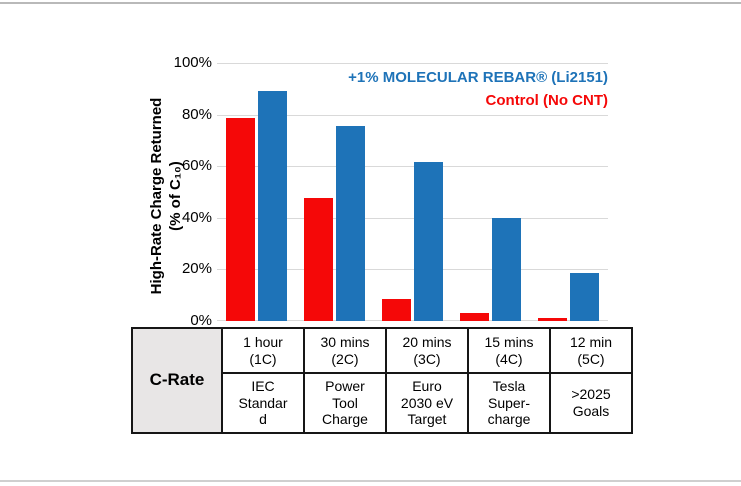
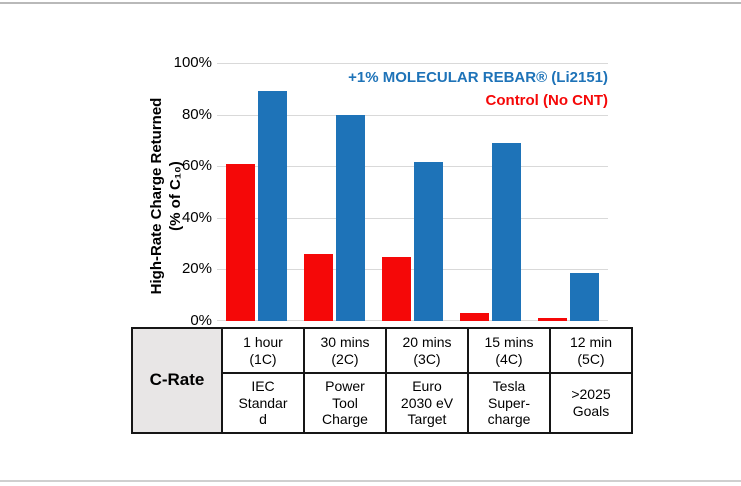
Control (No CNT)/1 hour (1C): 78% -> 61%
Control (No CNT)/30 mins (2C): 48% -> 26%
+1% MOLECULAR REBAR® (Li2151)/30 mins (2C): 76% -> 80%
Control (No CNT)/20 mins (3C): 8% -> 25%
+1% MOLECULAR REBAR® (Li2151)/15 mins (4C): 40% -> 69%
